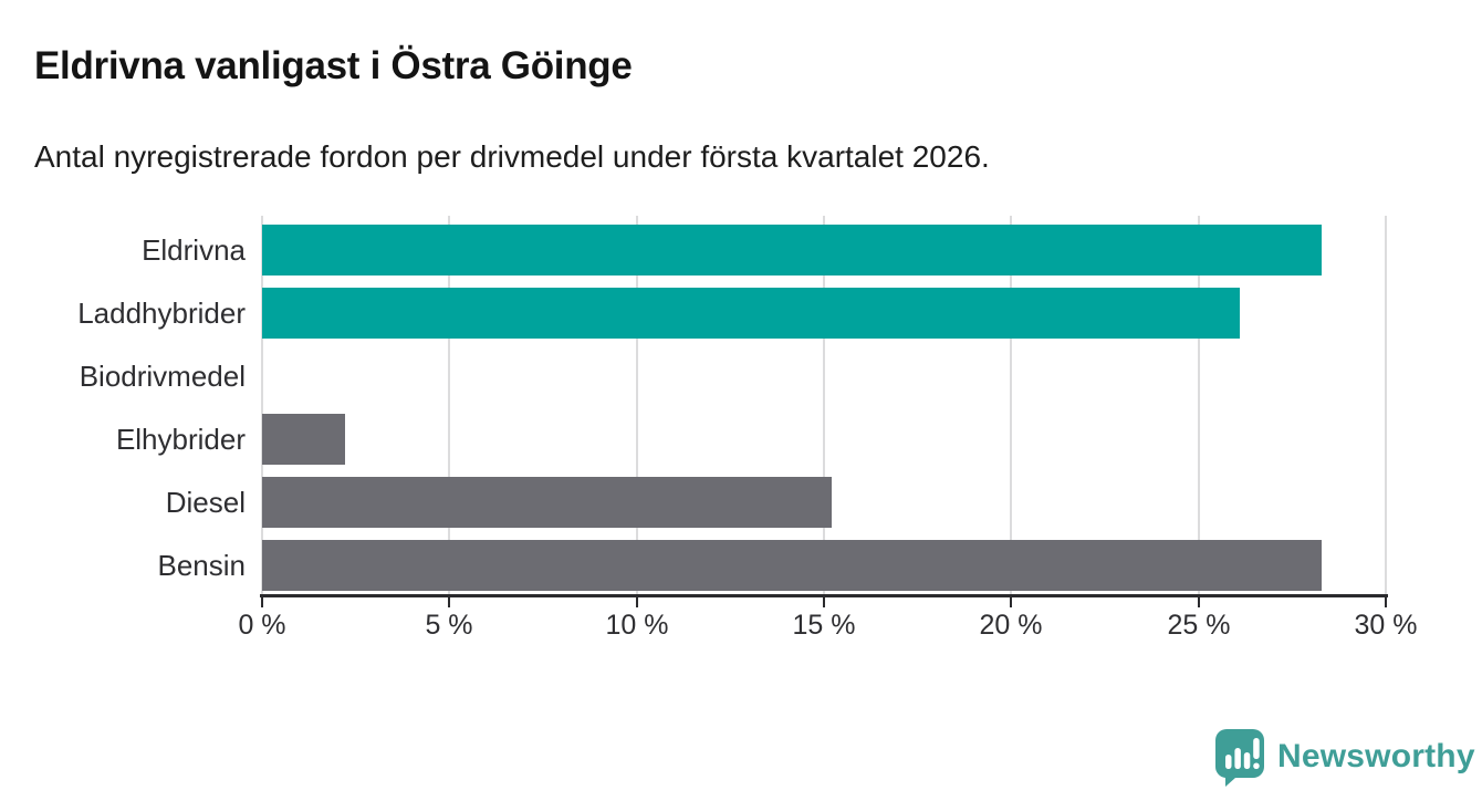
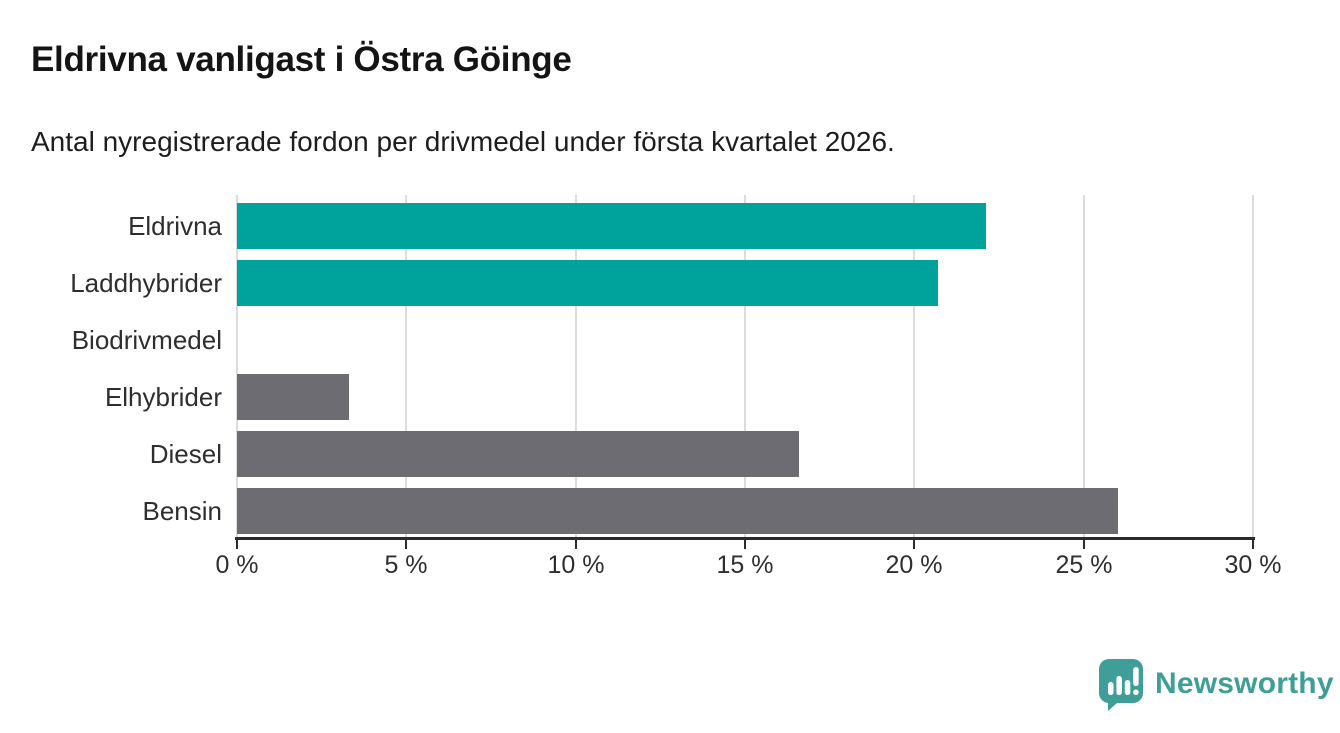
Eldrivna: 28.3% -> 22.1%
Laddhybrider: 26.1% -> 20.7%
Elhybrider: 2.2% -> 3.3%
Diesel: 15.2% -> 16.6%
Bensin: 28.3% -> 26.0%
